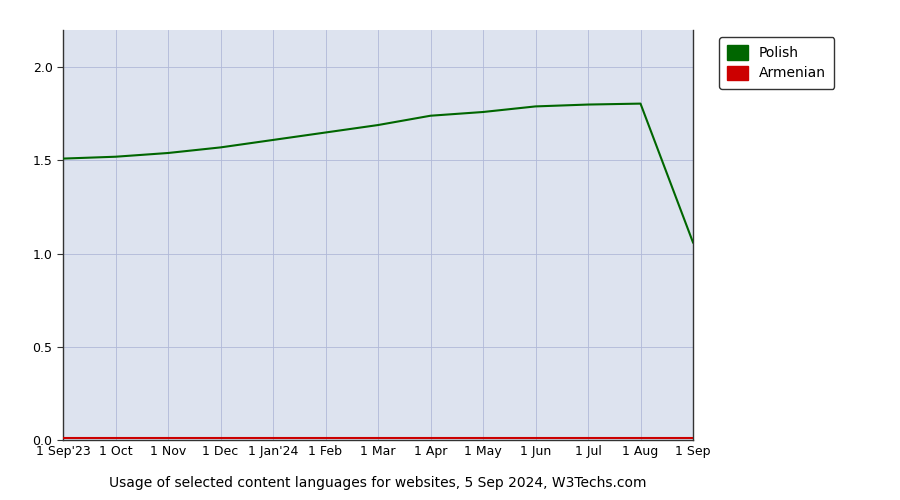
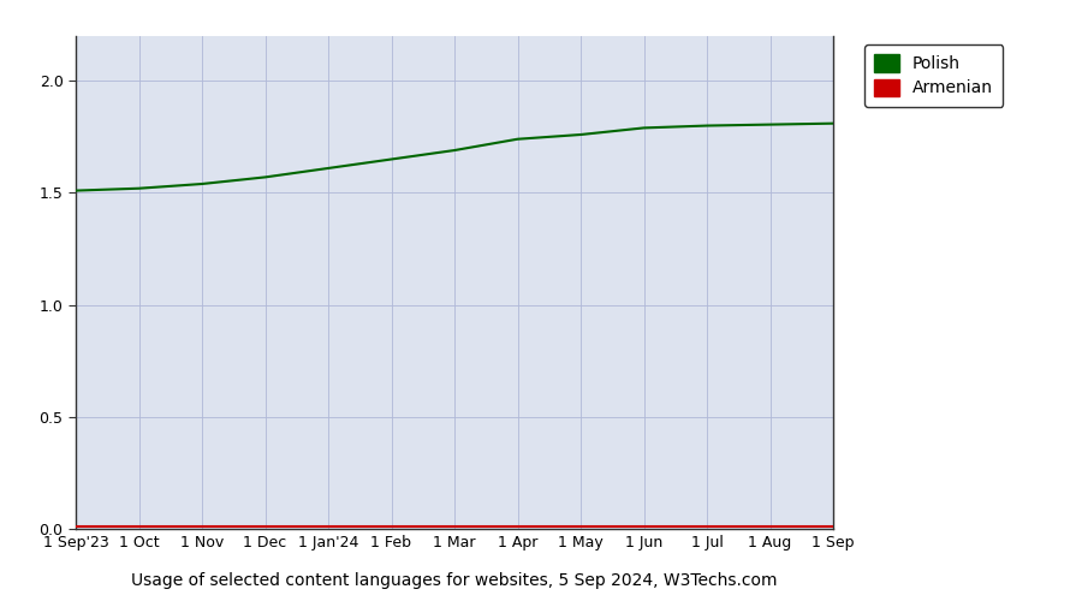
Polish/1 Sep: 1.06 -> 1.81
